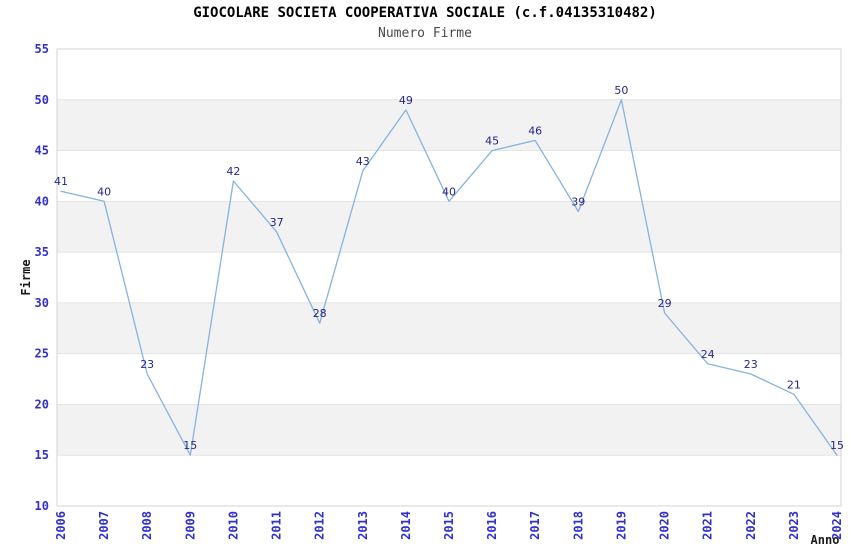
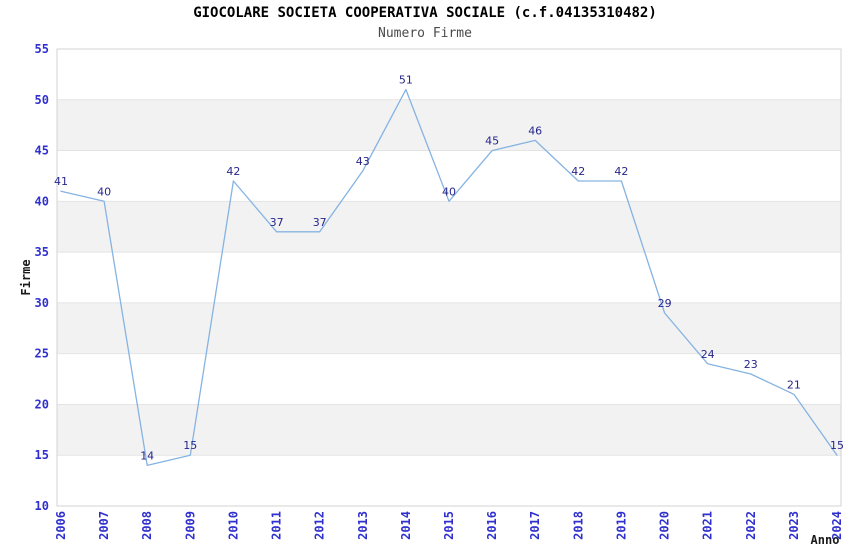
2008: 23 -> 14
2012: 28 -> 37
2014: 49 -> 51
2018: 39 -> 42
2019: 50 -> 42
